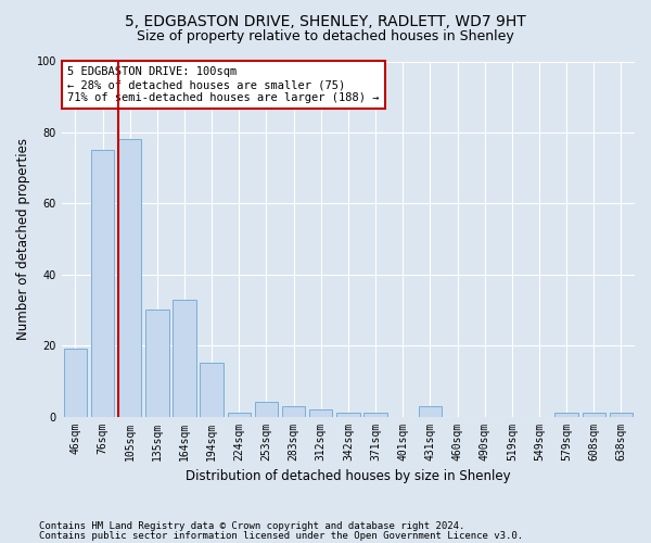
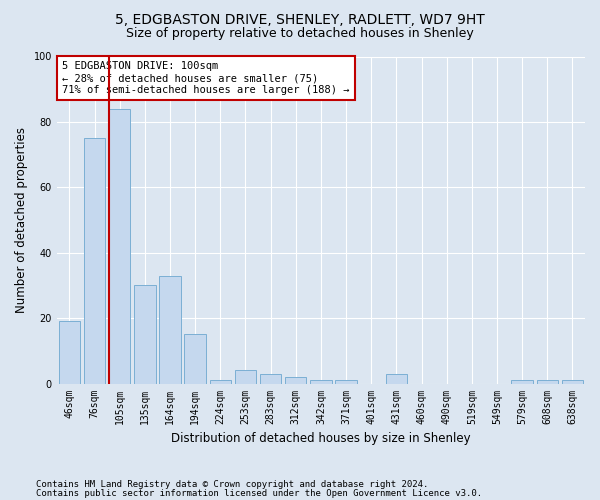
105sqm: 78 -> 84
